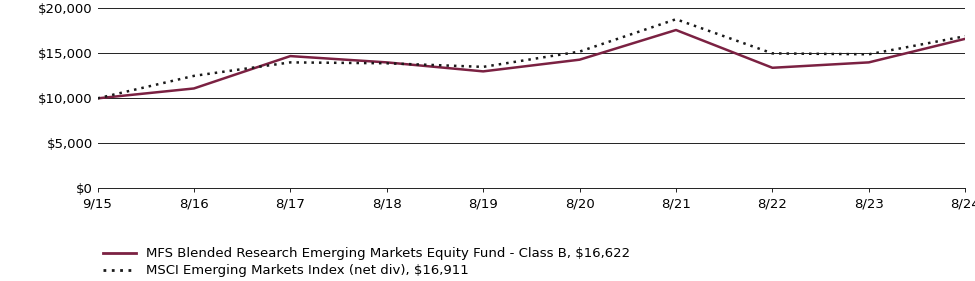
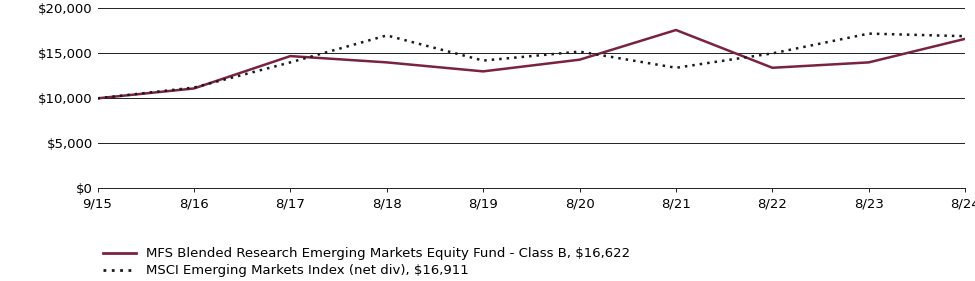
MSCI Emerging Markets Index (net div), $16,911/8/16: $12,500 -> $11,200
MSCI Emerging Markets Index (net div), $16,911/8/18: $13,900 -> $17,000
MSCI Emerging Markets Index (net div), $16,911/8/19: $13,500 -> $14,200
MSCI Emerging Markets Index (net div), $16,911/8/21: $18,800 -> $13,400
MSCI Emerging Markets Index (net div), $16,911/8/23: $14,900 -> $17,200
